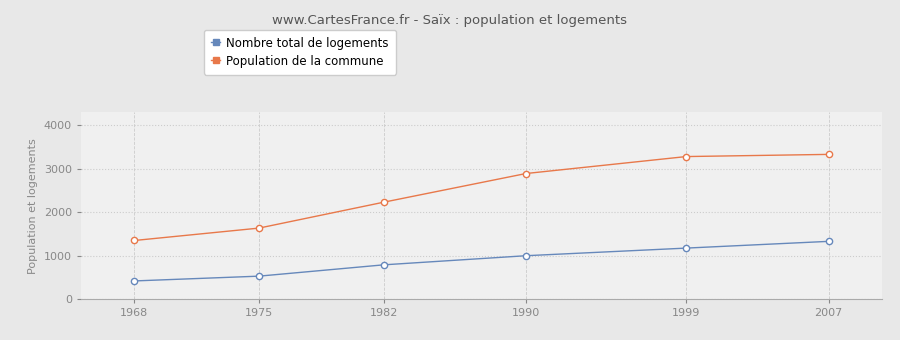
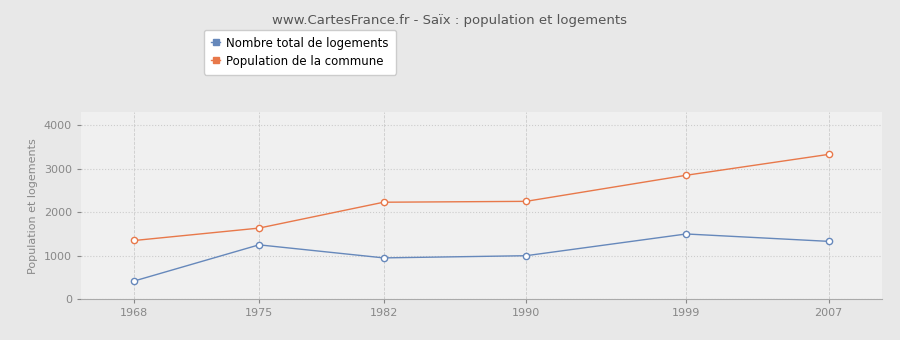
Nombre total de logements/1975: 530 -> 1250
Nombre total de logements/1982: 790 -> 950
Population de la commune/1990: 2890 -> 2250
Nombre total de logements/1999: 1180 -> 1500
Population de la commune/1999: 3280 -> 2850
